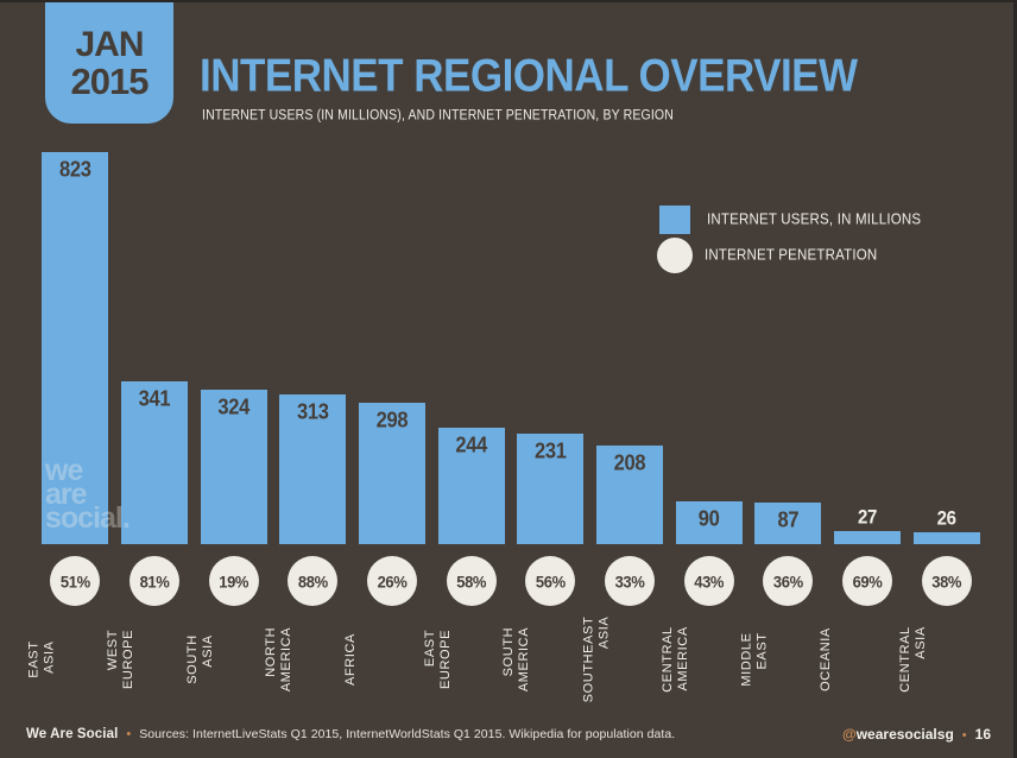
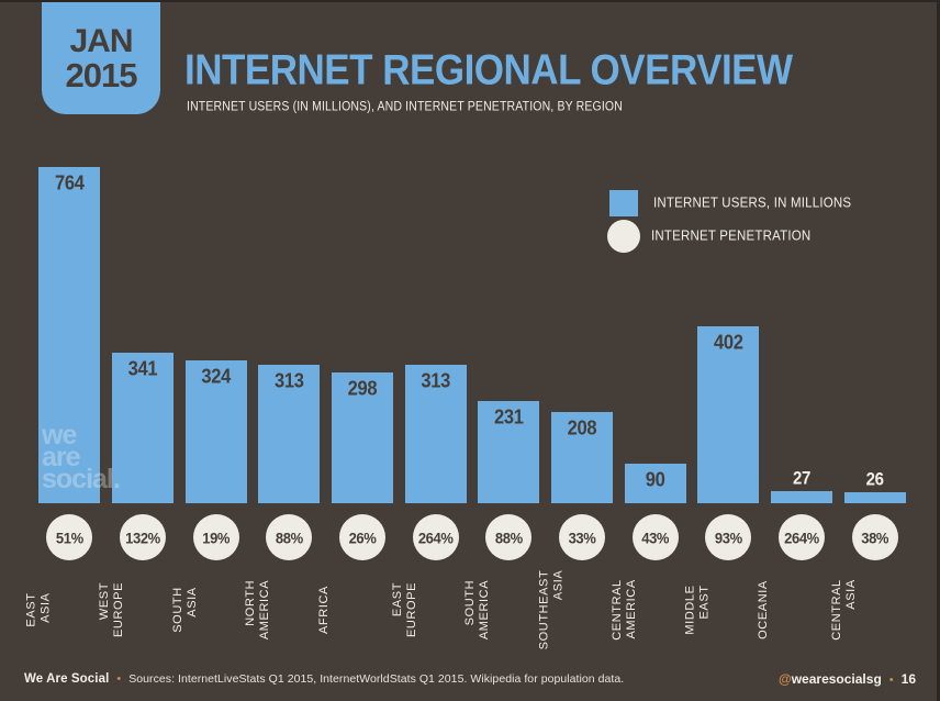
INTERNET USERS, IN MILLIONS/EAST ASIA: 823 -> 764
INTERNET PENETRATION/WEST EUROPE: 81% -> 132%
INTERNET USERS, IN MILLIONS/EAST EUROPE: 244 -> 313
INTERNET PENETRATION/EAST EUROPE: 58% -> 264%
INTERNET PENETRATION/SOUTH AMERICA: 56% -> 88%
INTERNET USERS, IN MILLIONS/MIDDLE EAST: 87 -> 402
INTERNET PENETRATION/MIDDLE EAST: 36% -> 93%
INTERNET PENETRATION/OCEANIA: 69% -> 264%
